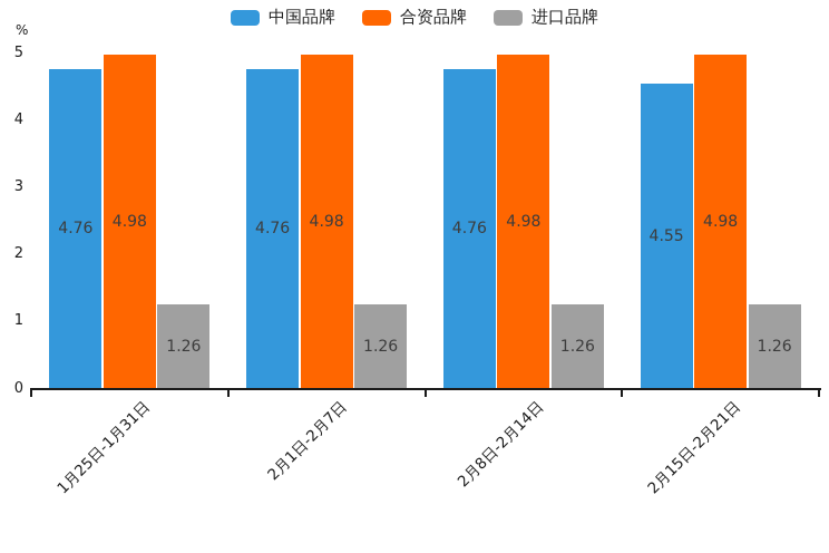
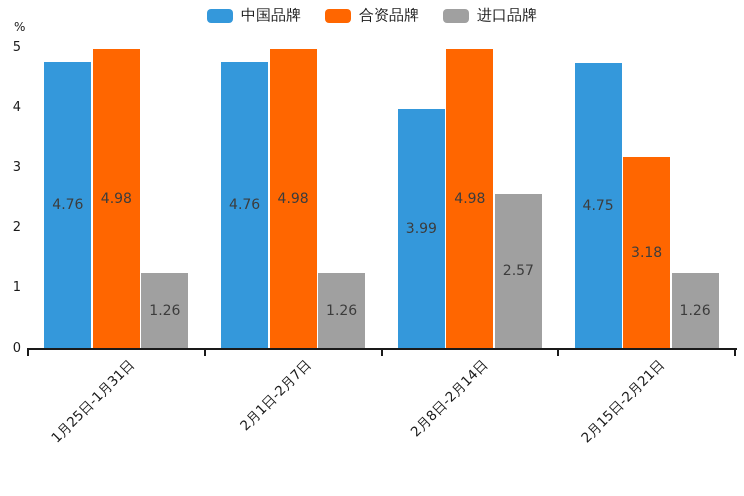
中国品牌/2月8日-2月14日: 4.76 -> 3.99
进口品牌/2月8日-2月14日: 1.26 -> 2.57
中国品牌/2月15日-2月21日: 4.55 -> 4.75
合资品牌/2月15日-2月21日: 4.98 -> 3.18
